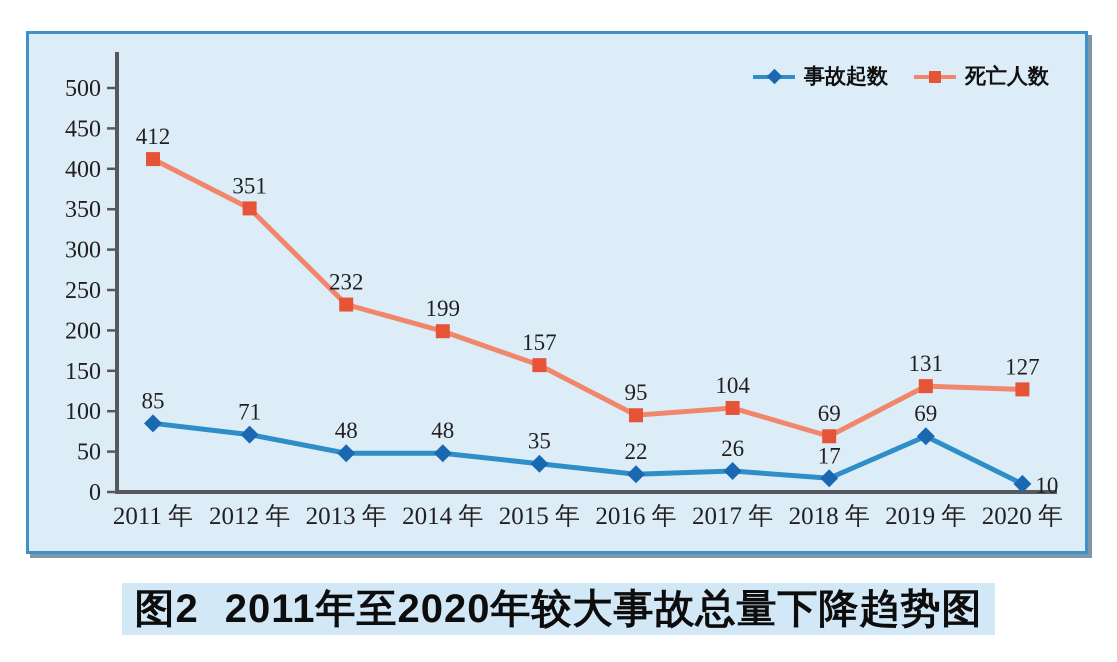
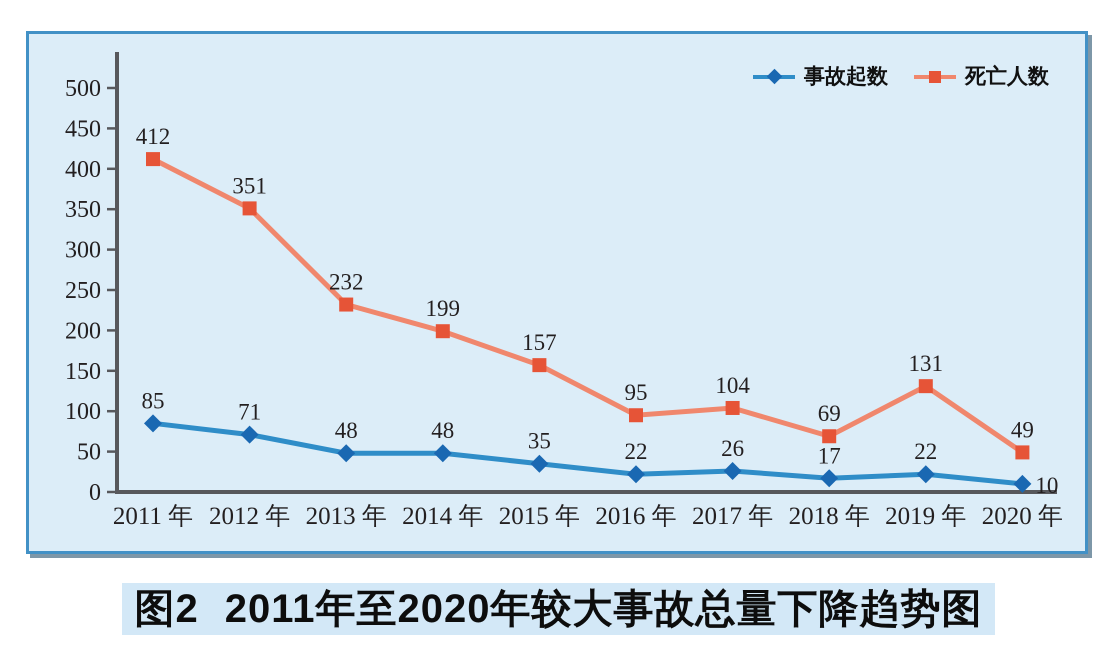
事故起数/2019 年: 69 -> 22
死亡人数/2020 年: 127 -> 49
